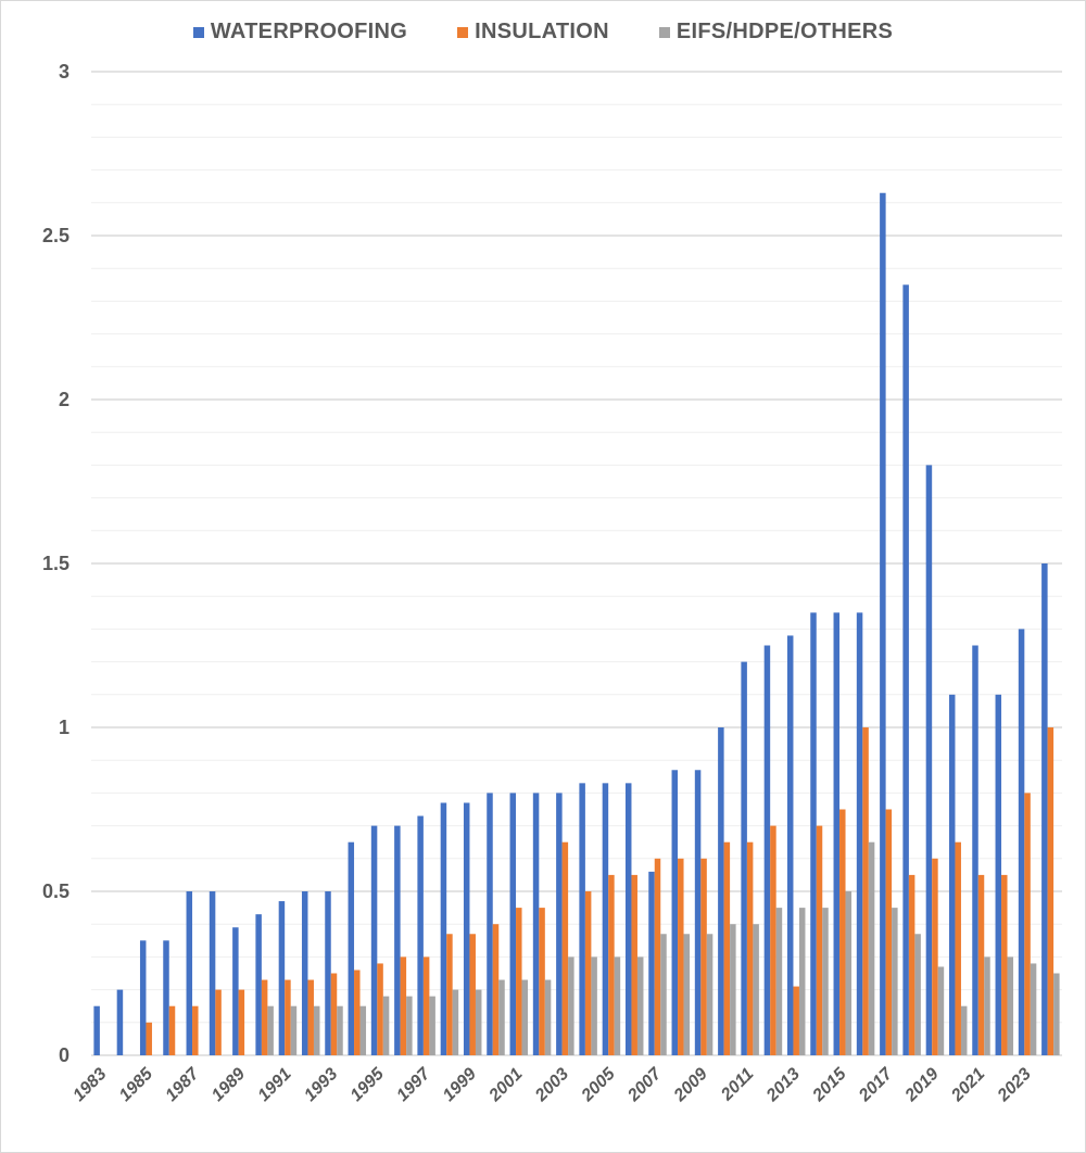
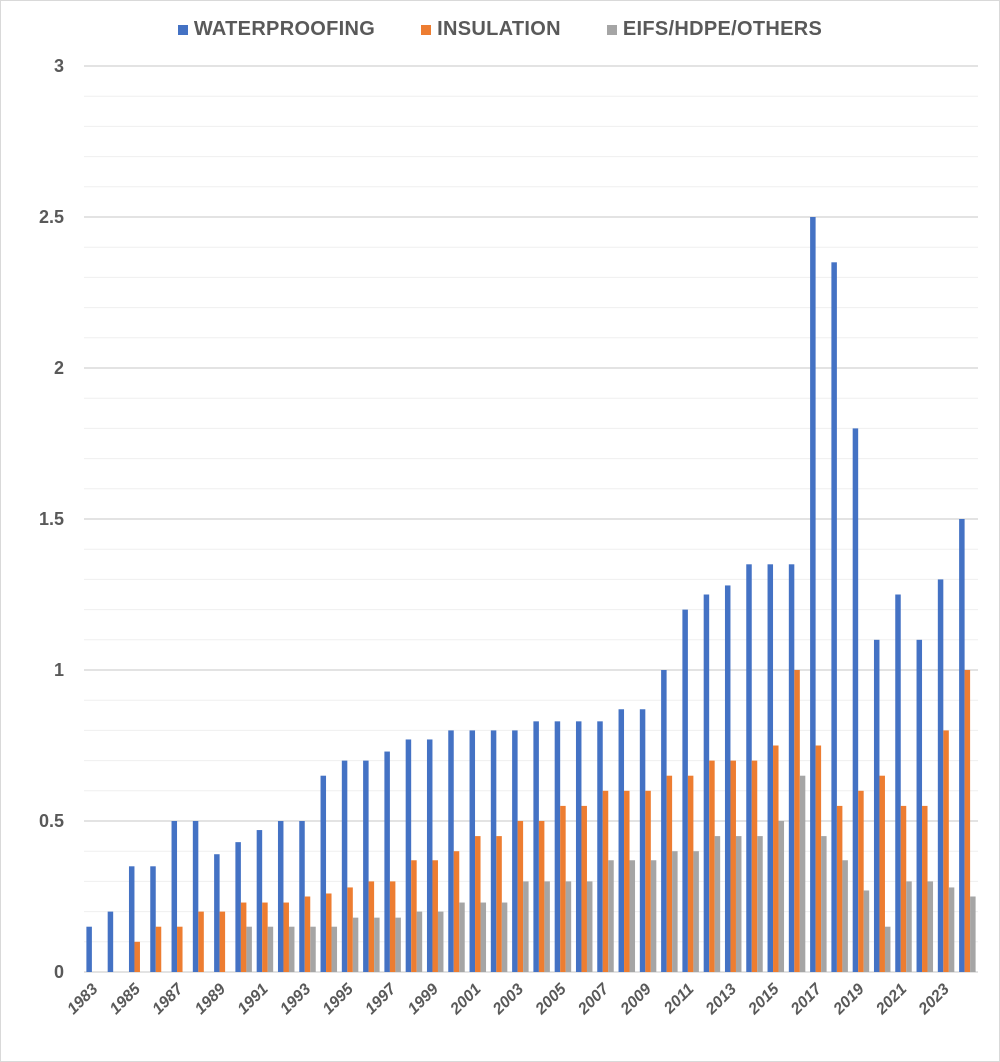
INSULATION/2003: 0.65 -> 0.50
WATERPROOFING/2007: 0.56 -> 0.83
INSULATION/2013: 0.21 -> 0.70
WATERPROOFING/2017: 2.63 -> 2.50
